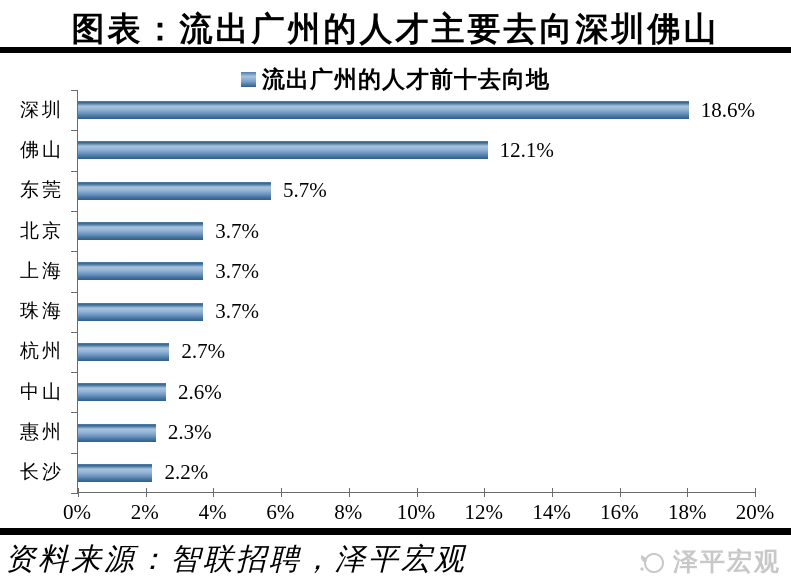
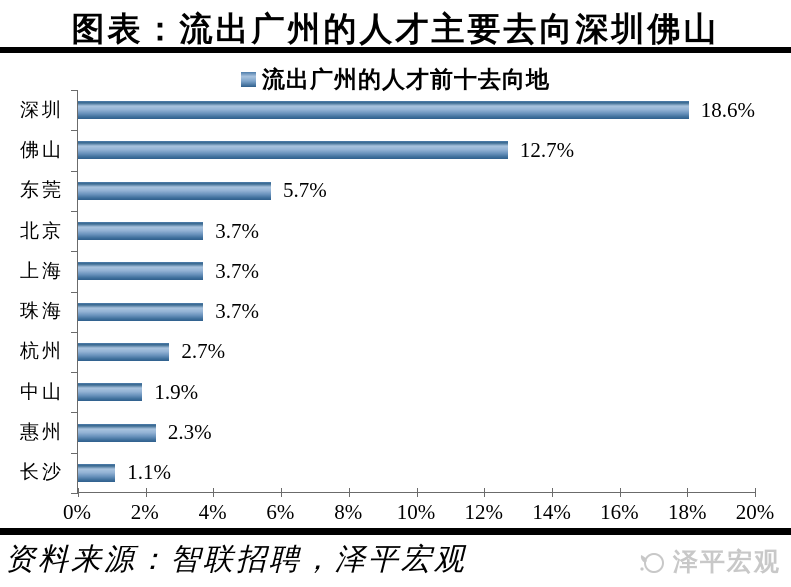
佛山: 12.1% -> 12.7%
中山: 2.6% -> 1.9%
长沙: 2.2% -> 1.1%
